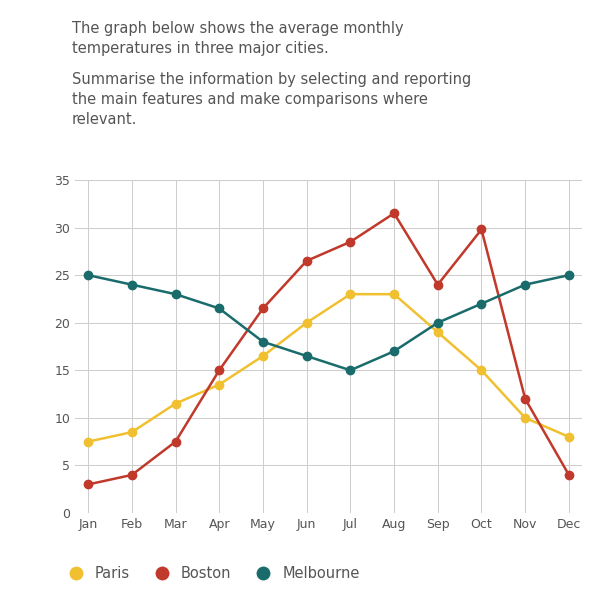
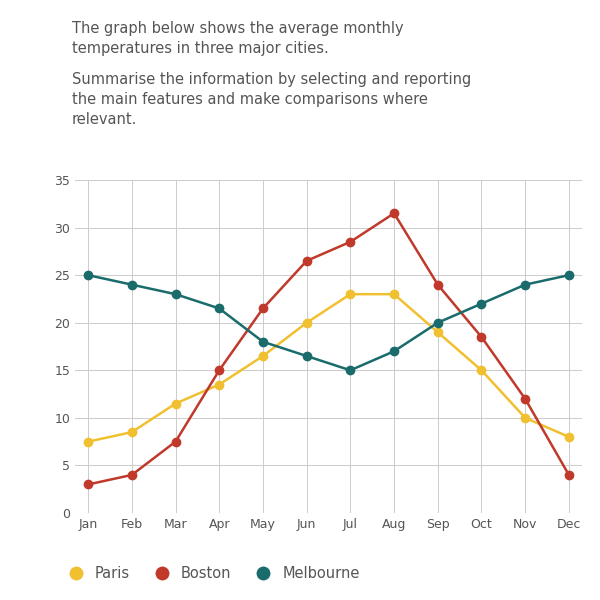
Boston/Oct: 29.8 -> 18.5
